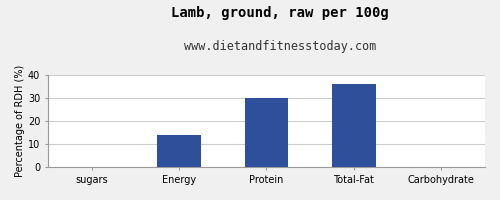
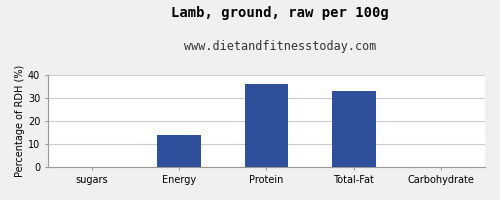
Protein: 30 -> 36
Total-Fat: 36 -> 33
